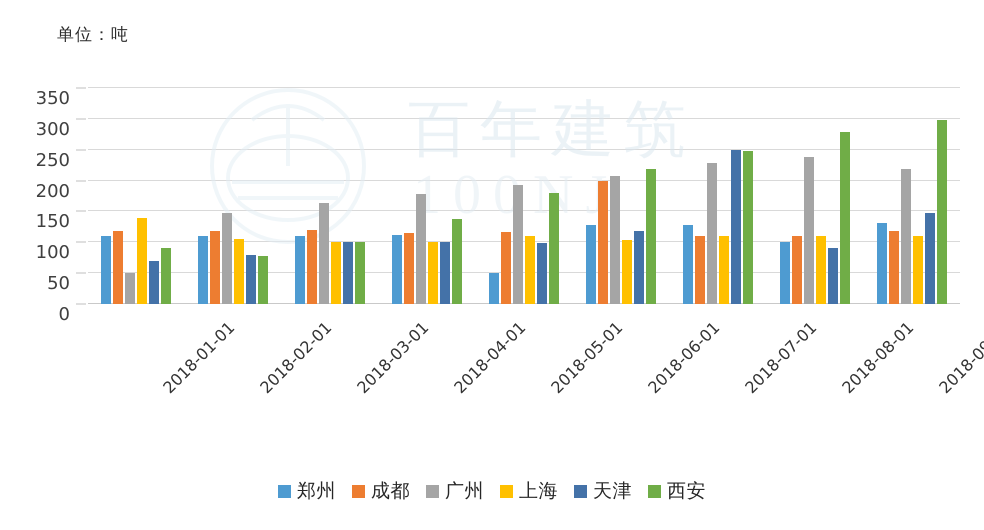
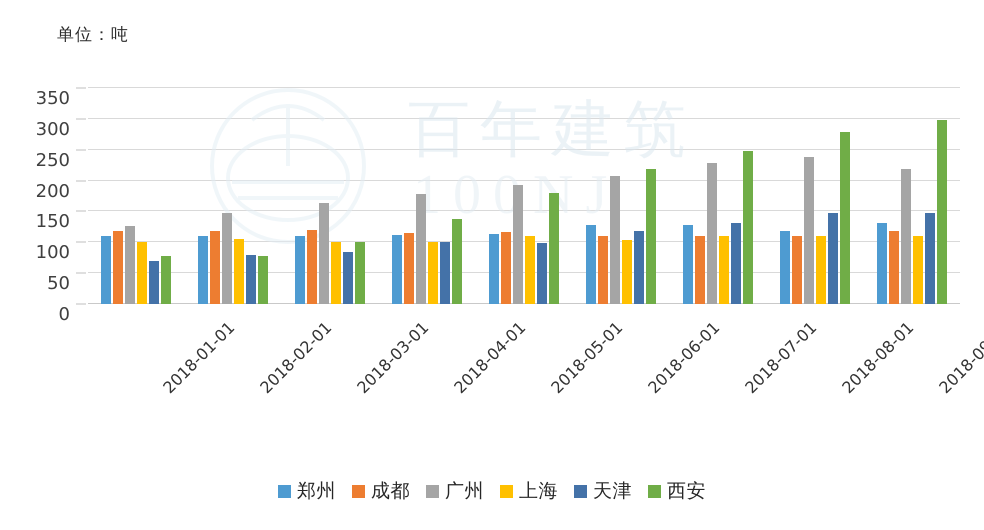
广州/2018-01-01: 50 -> 130
上海/2018-01-01: 140 -> 100
西安/2018-01-01: 90 -> 80
天津/2018-03-01: 100 -> 80
郑州/2018-05-01: 50 -> 110
成都/2018-06-01: 200 -> 110
天津/2018-07-01: 250 -> 130
郑州/2018-08-01: 100 -> 120
天津/2018-08-01: 90 -> 150
